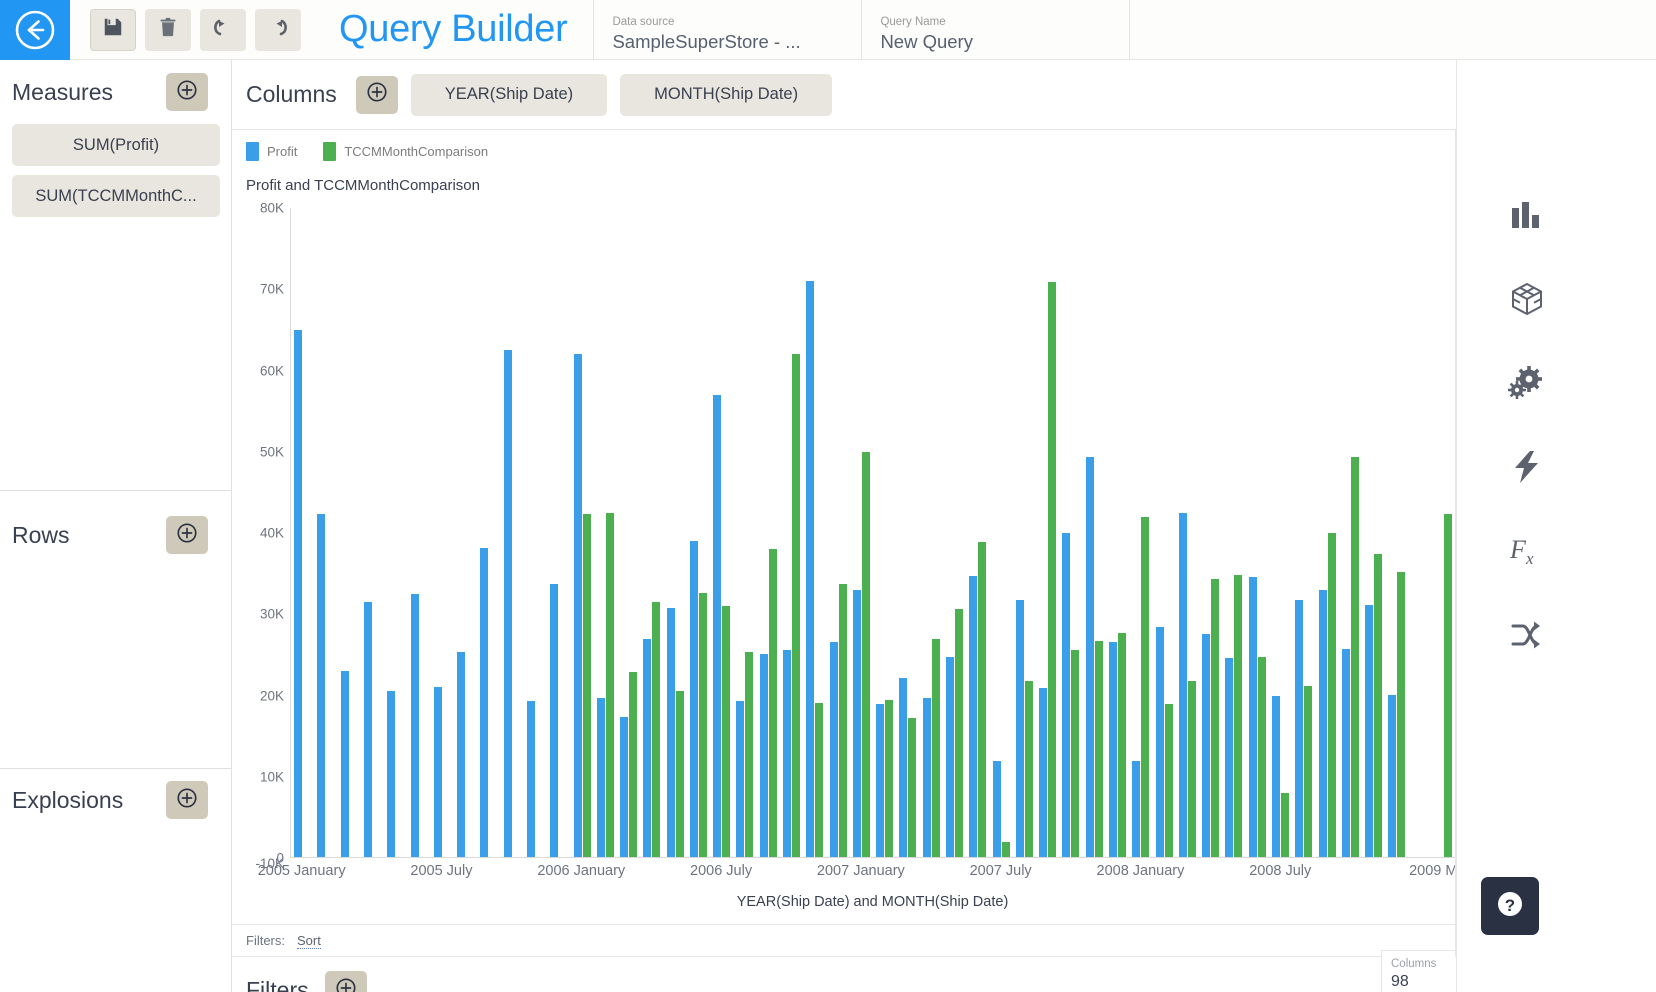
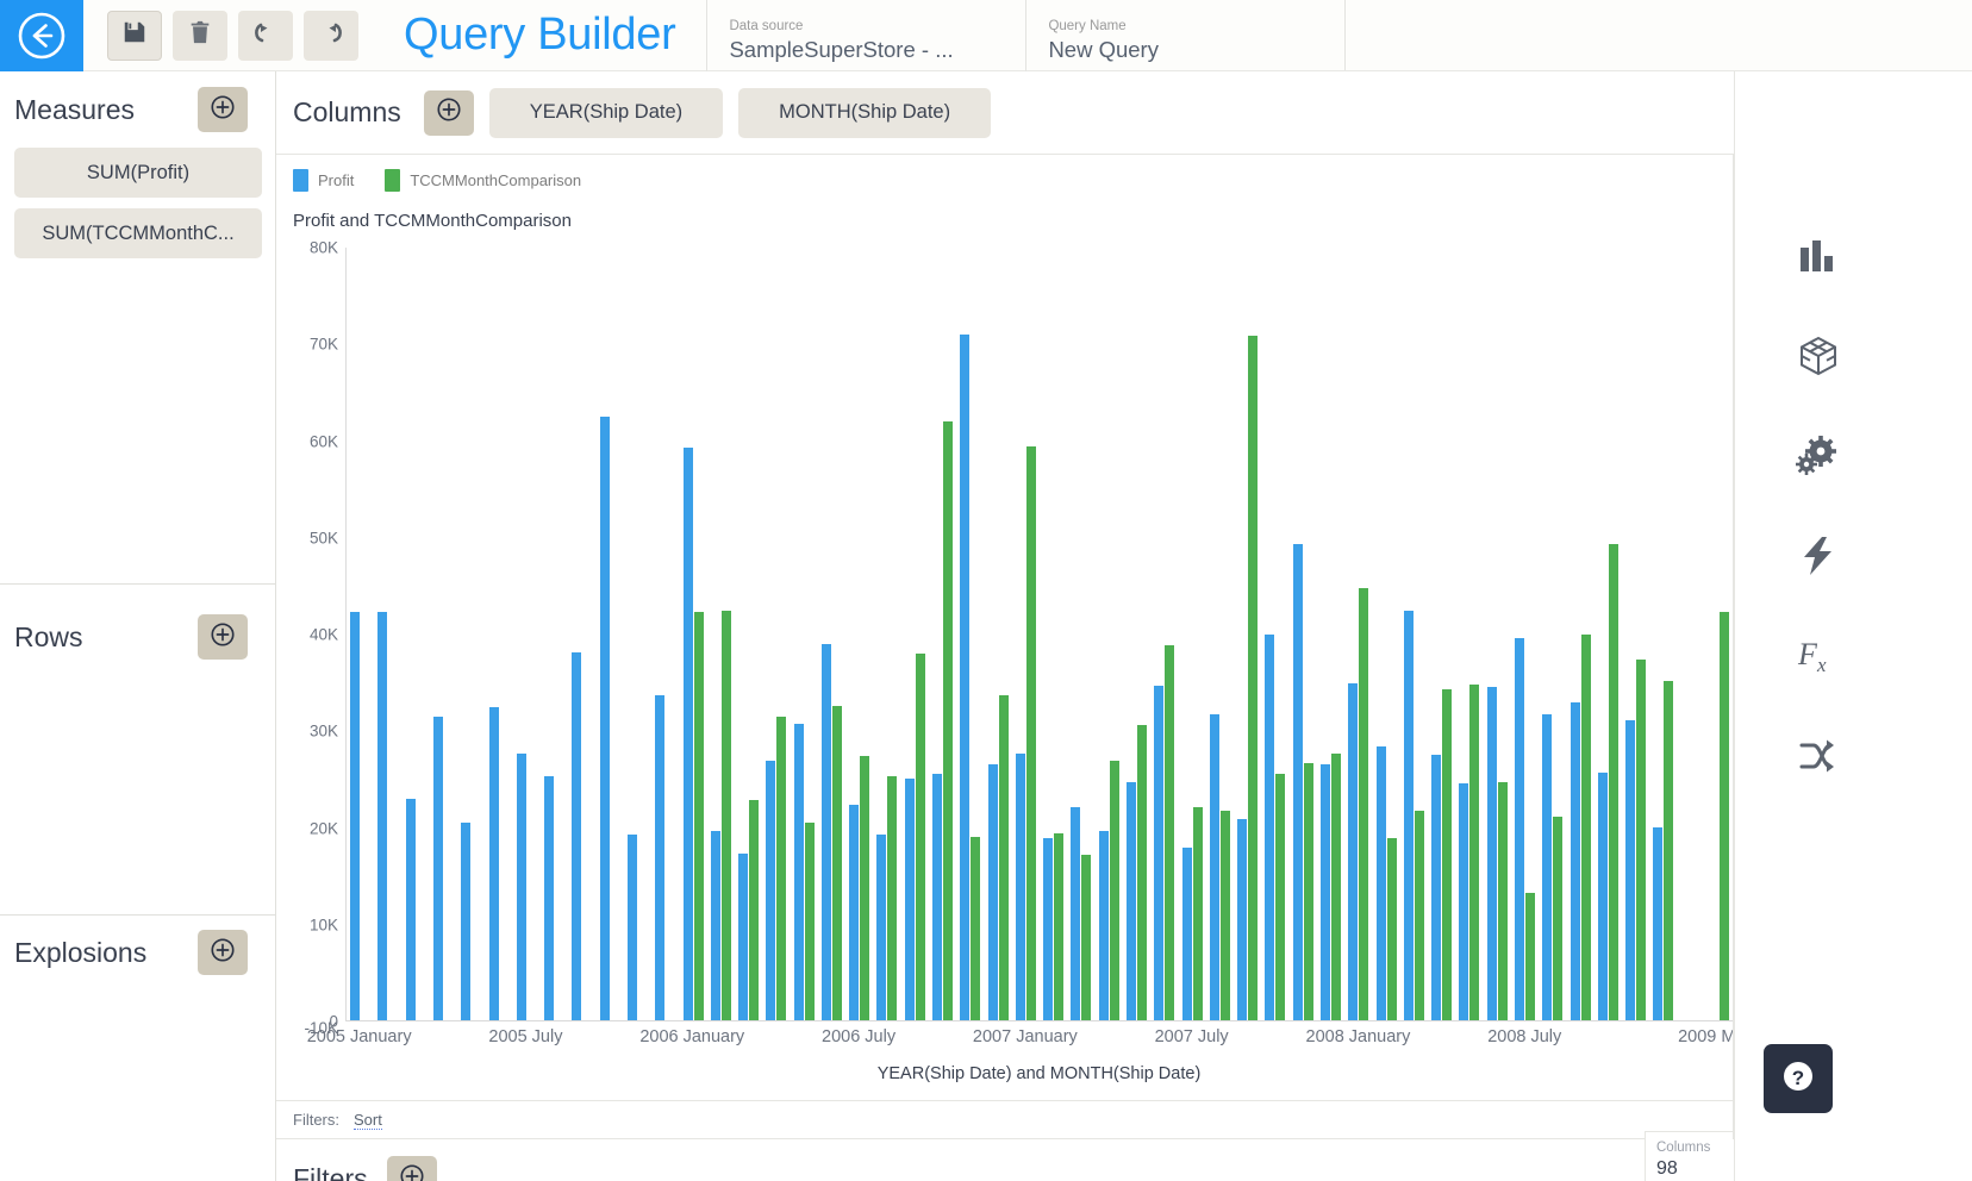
Profit/2005 January: 65K -> 42K
Profit/2005 July: 21K -> 28K
Profit/2006 January: 62K -> 59K
Profit/2006 July: 57K -> 22K
TCCMMonthComparison/2006 July: 31K -> 28K
Profit/2007 January: 33K -> 28K
TCCMMonthComparison/2007 January: 50K -> 59K
Profit/2007 July: 12K -> 18K
TCCMMonthComparison/2007 July: 2K -> 22K
Profit/2008 January: 12K -> 35K
TCCMMonthComparison/2008 January: 42K -> 45K
Profit/2008 July: 20K -> 40K
TCCMMonthComparison/2008 July: 8K -> 13K
